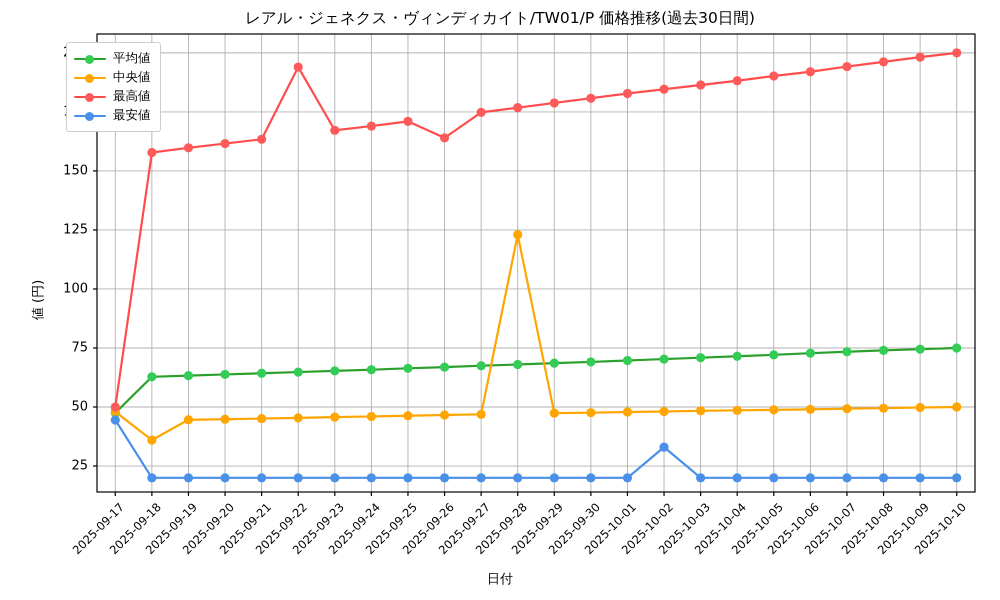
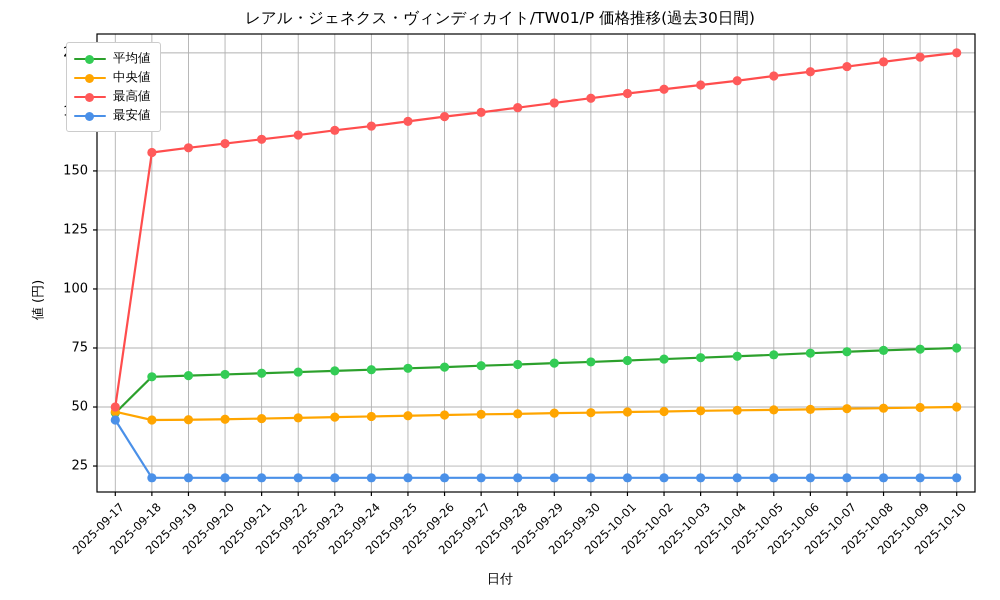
中央値/2025-09-18: 36 -> 44
最高値/2025-09-22: 194 -> 165
最高値/2025-09-26: 164 -> 173
中央値/2025-09-28: 123 -> 47
最安値/2025-10-02: 33 -> 20
